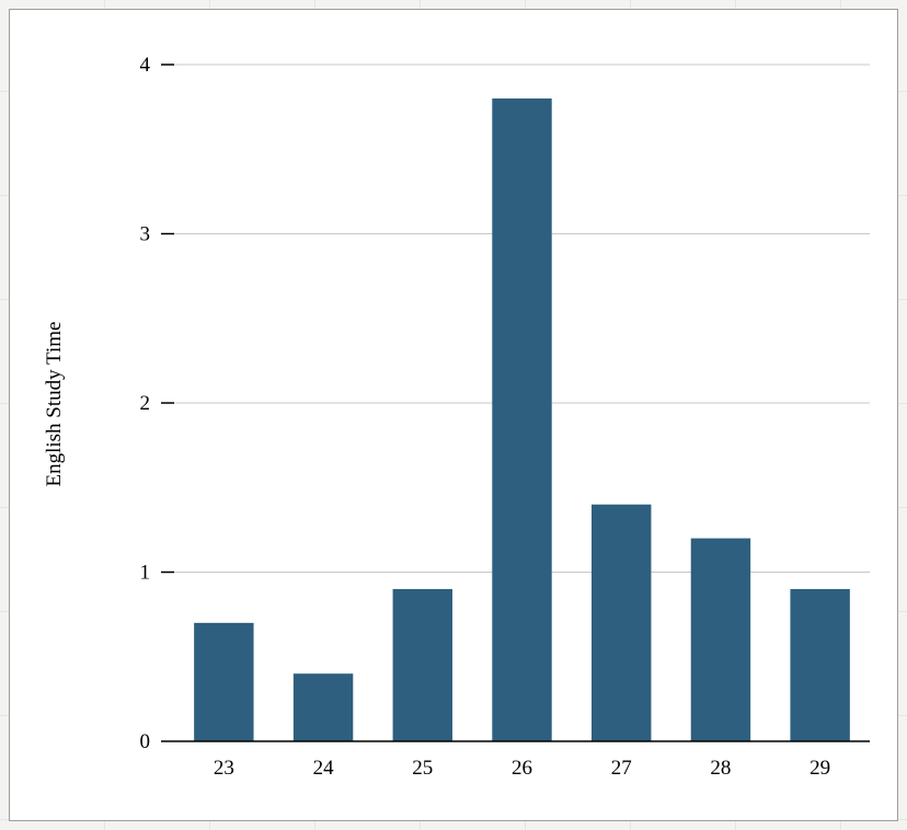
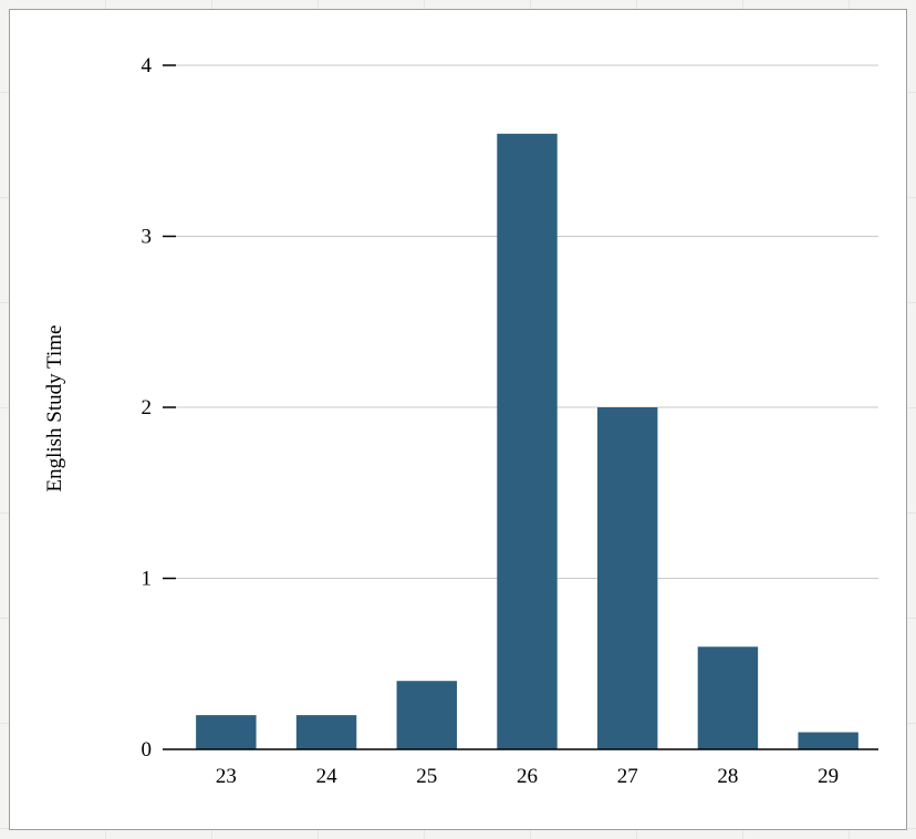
23: 0.7 -> 0.2
24: 0.4 -> 0.2
25: 0.9 -> 0.4
26: 3.8 -> 3.6
27: 1.4 -> 2.0
28: 1.2 -> 0.6
29: 0.9 -> 0.1
